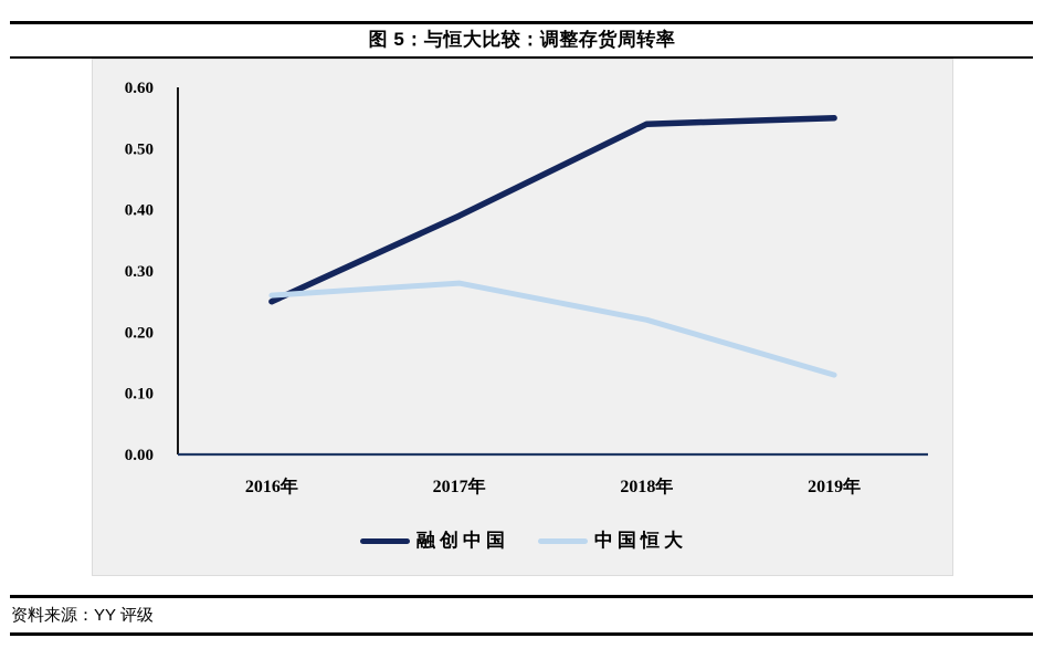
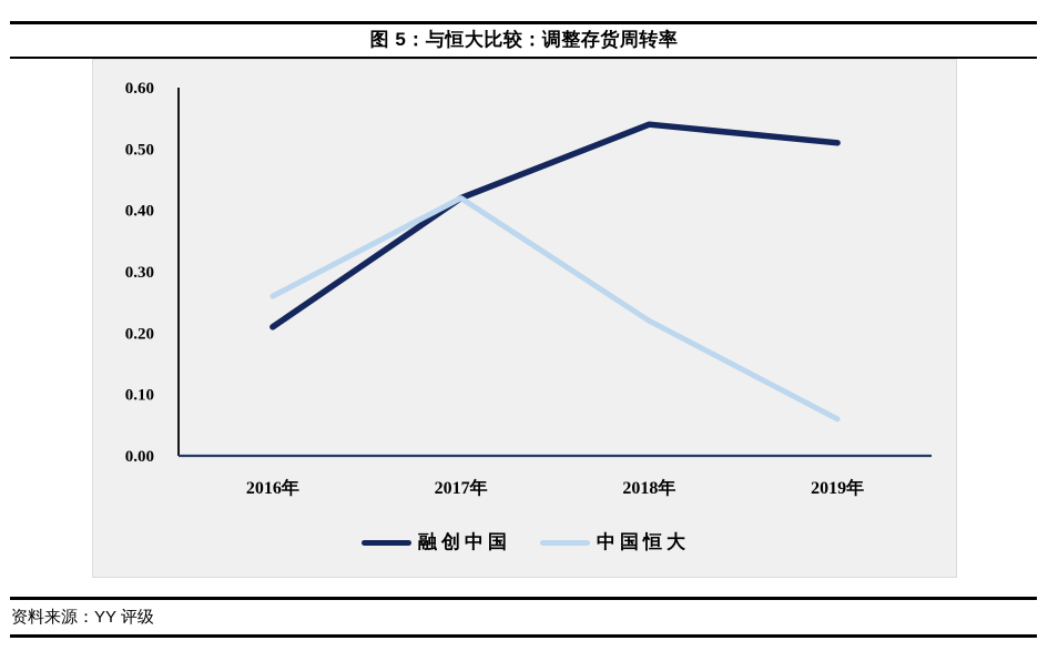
融创中国/2016年: 0.25 -> 0.21
融创中国/2017年: 0.39 -> 0.42
中国恒大/2017年: 0.28 -> 0.42
融创中国/2019年: 0.55 -> 0.51
中国恒大/2019年: 0.13 -> 0.06
